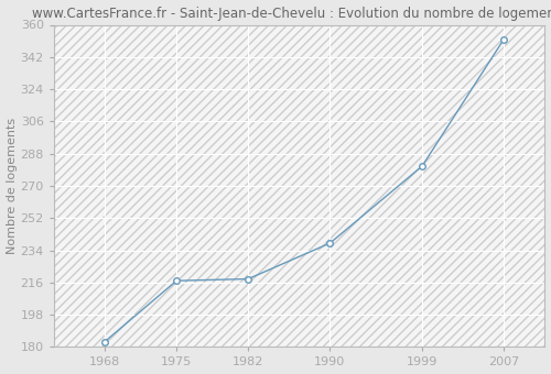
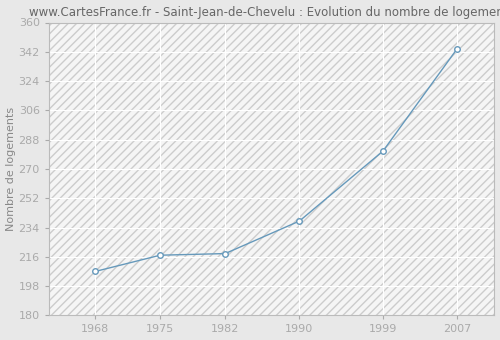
1968: 183 -> 207
2007: 352 -> 344
